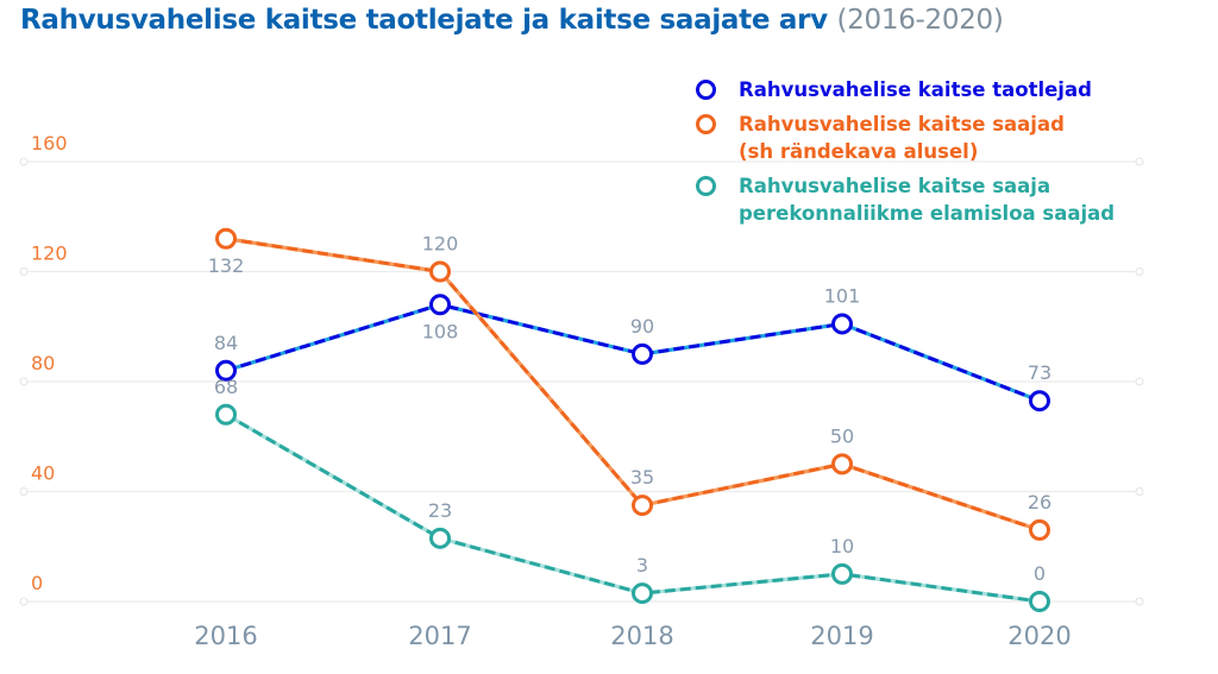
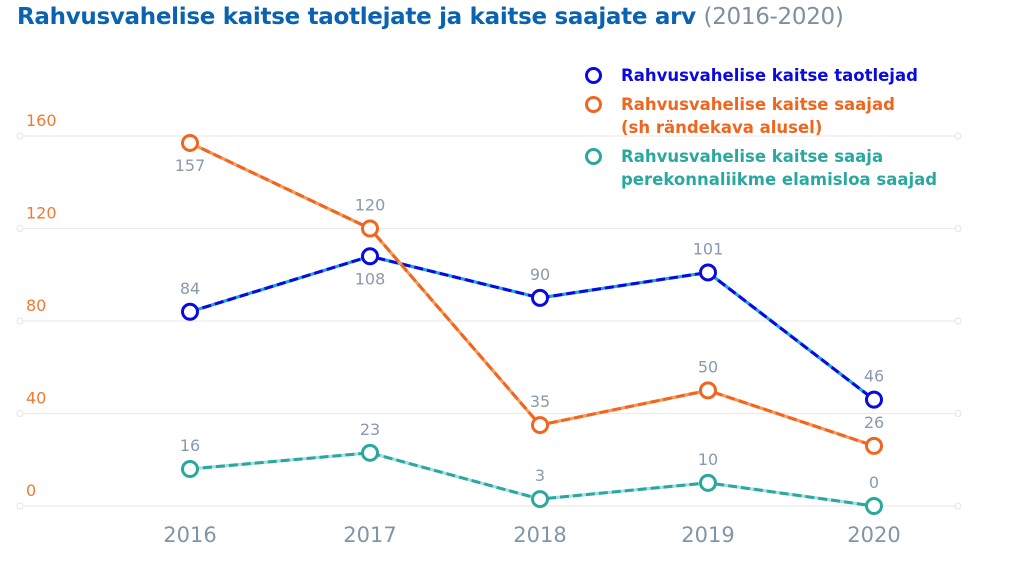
Rahvusvahelise kaitse saajad (sh rändekava alusel)/2016: 132 -> 157
Rahvusvahelise kaitse saaja perekonnaliikme elamisloa saajad/2016: 68 -> 16
Rahvusvahelise kaitse taotlejad/2020: 73 -> 46
